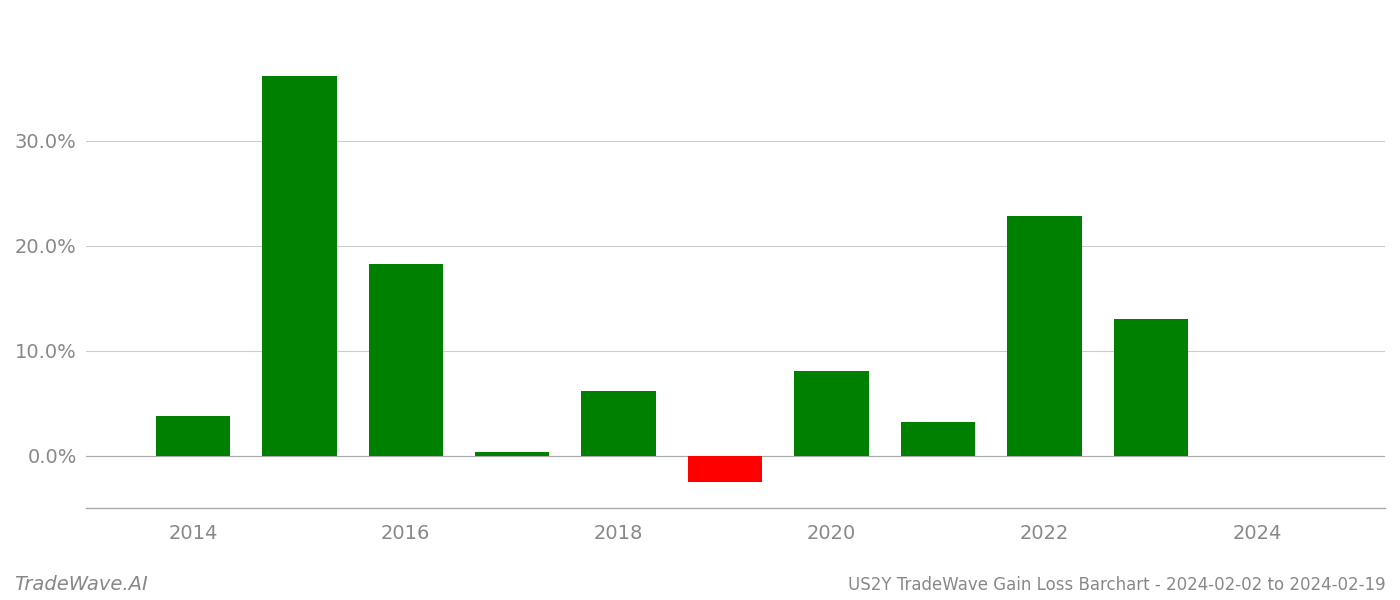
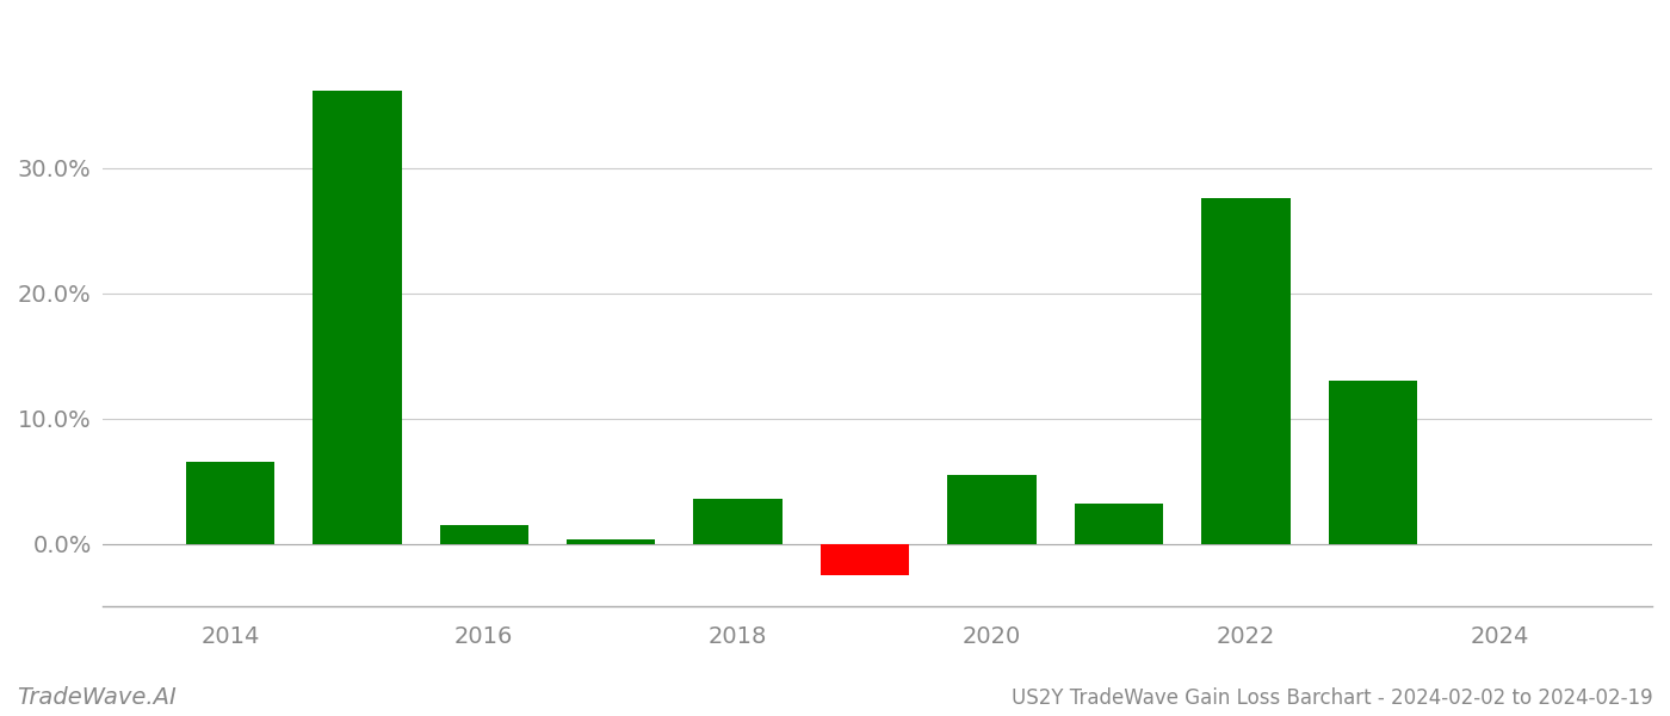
2014: 3.8% -> 6.5%
2016: 18.3% -> 1.5%
2018: 6.2% -> 3.6%
2020: 8.1% -> 5.5%
2022: 22.8% -> 27.6%
